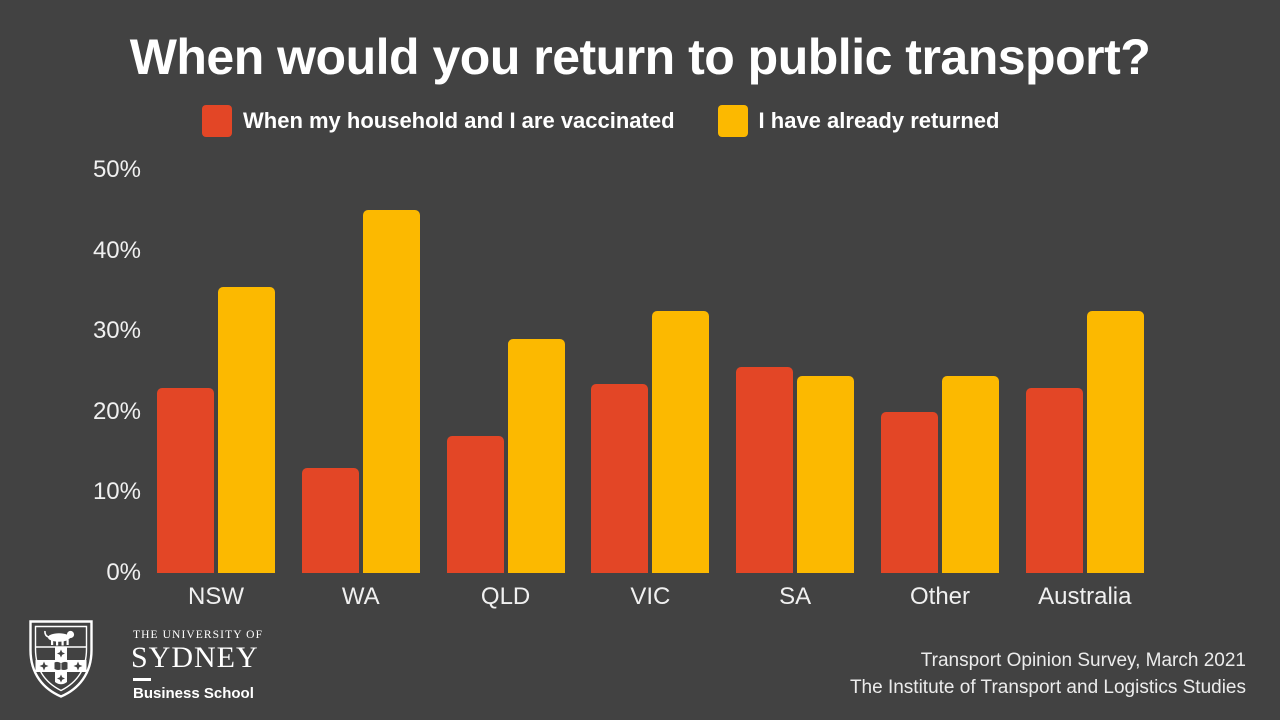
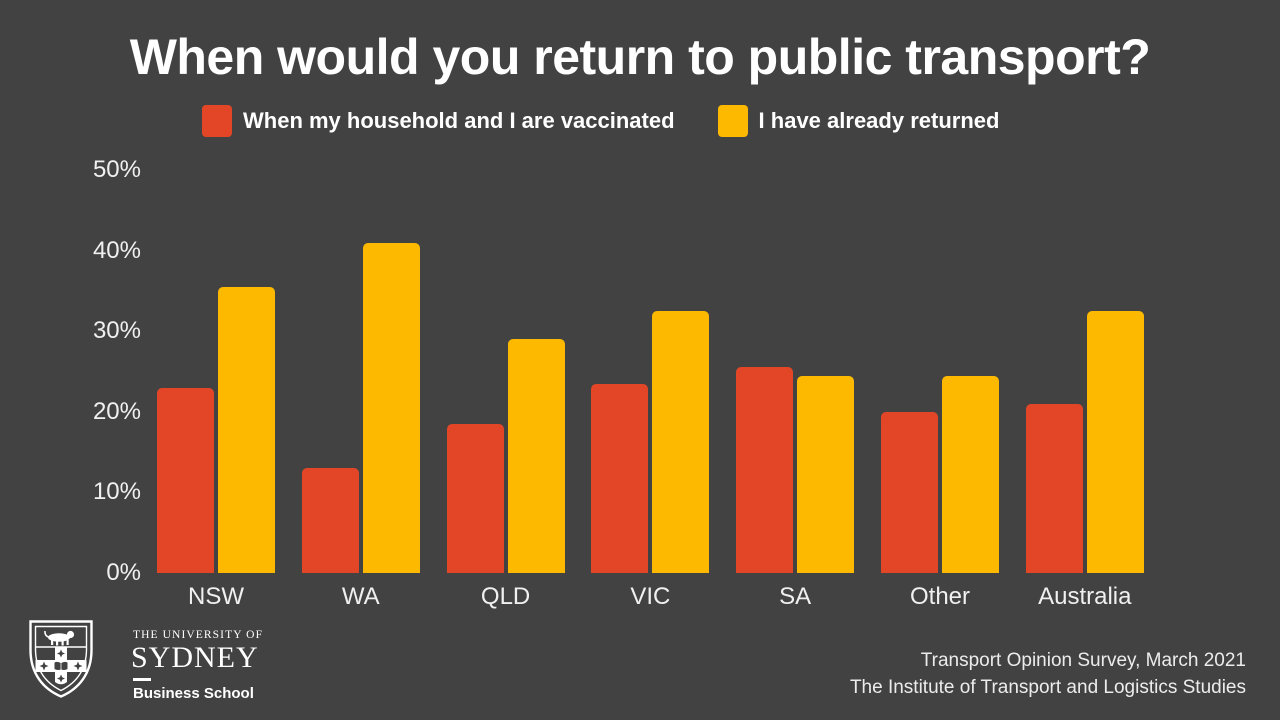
I have already returned/WA: 45% -> 41%
When my household and I are vaccinated/QLD: 17% -> 18%
When my household and I are vaccinated/Australia: 23% -> 21%
